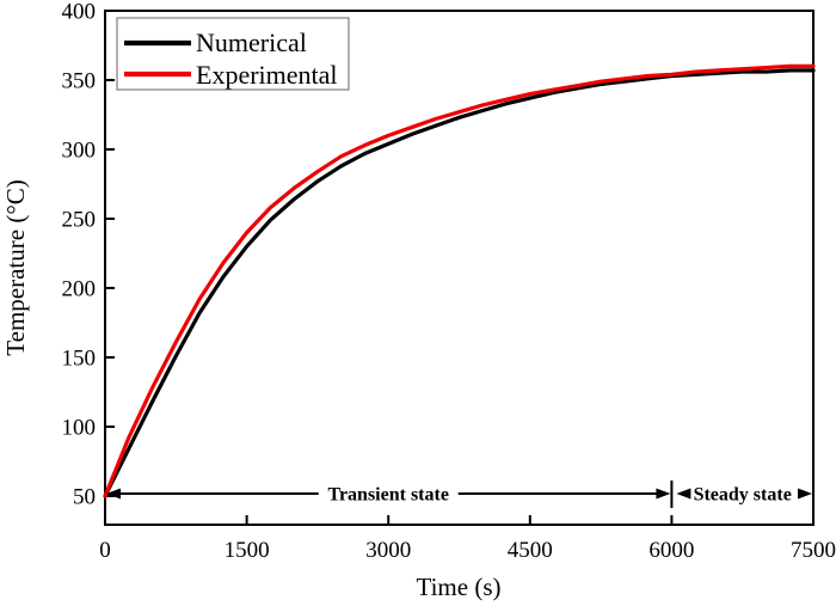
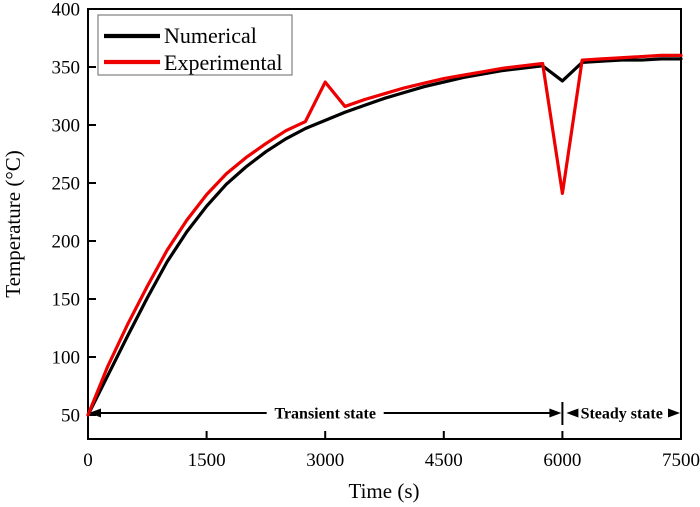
Experimental/3000: 310 -> 337
Numerical/6000: 353 -> 338
Experimental/6000: 354 -> 241
